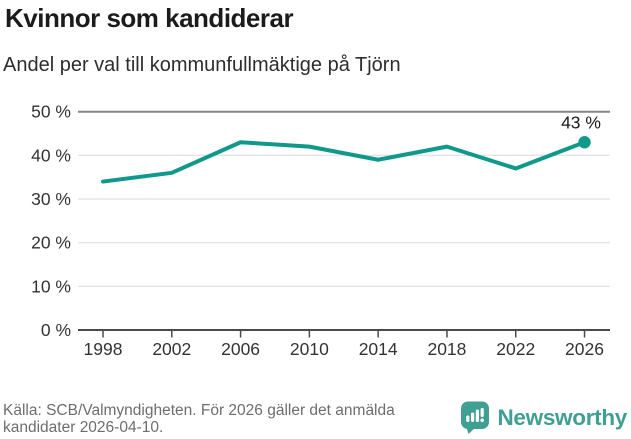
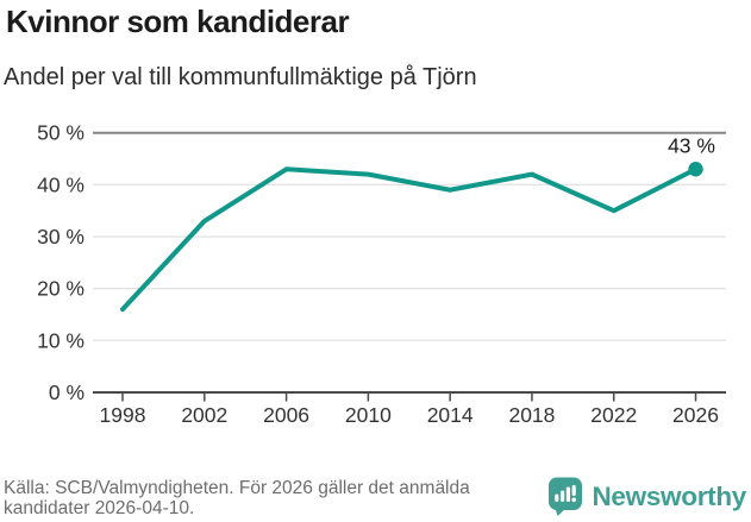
1998: 34% -> 16%
2002: 36% -> 33%
2022: 37% -> 35%
